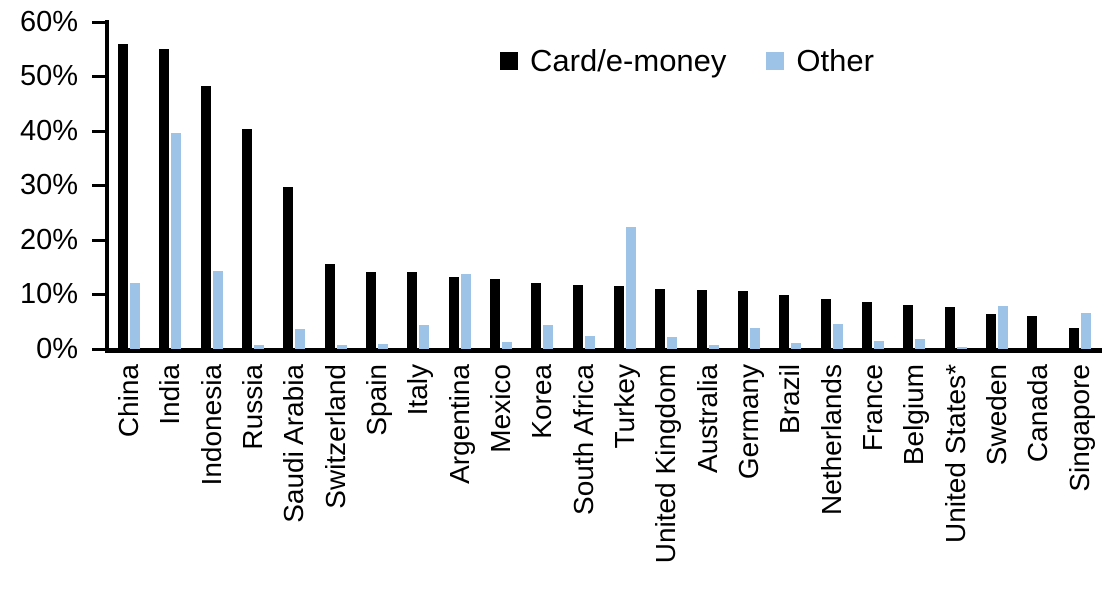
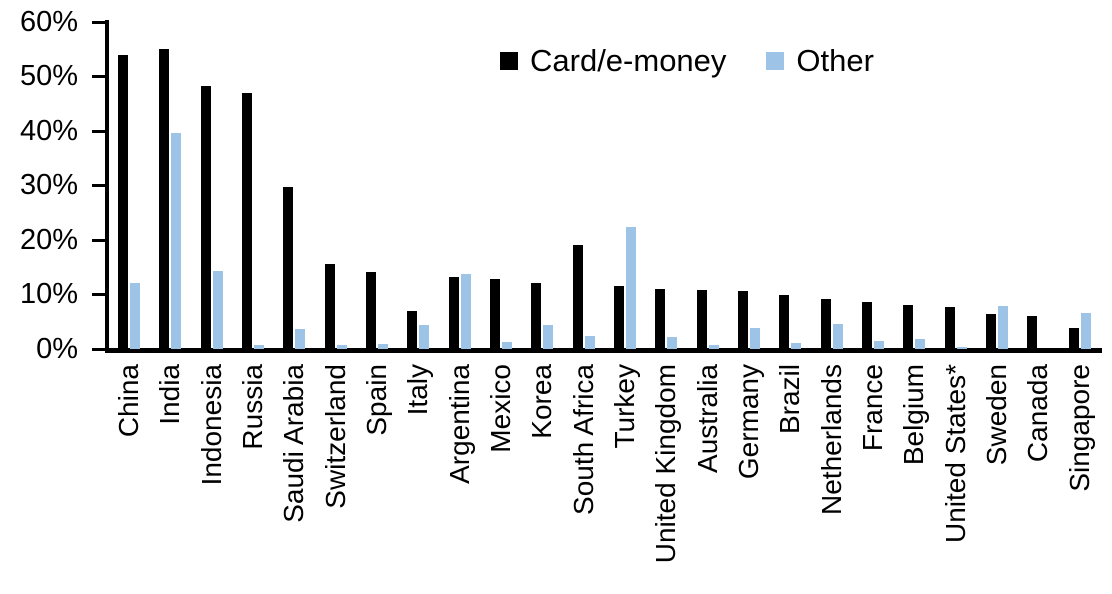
Card/e-money/China: 56% -> 54%
Card/e-money/Russia: 40% -> 47%
Card/e-money/Italy: 14% -> 7%
Card/e-money/South Africa: 12% -> 19%
